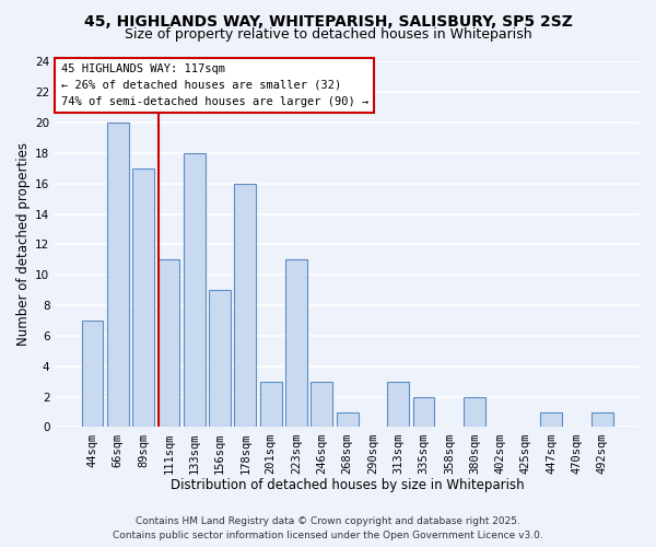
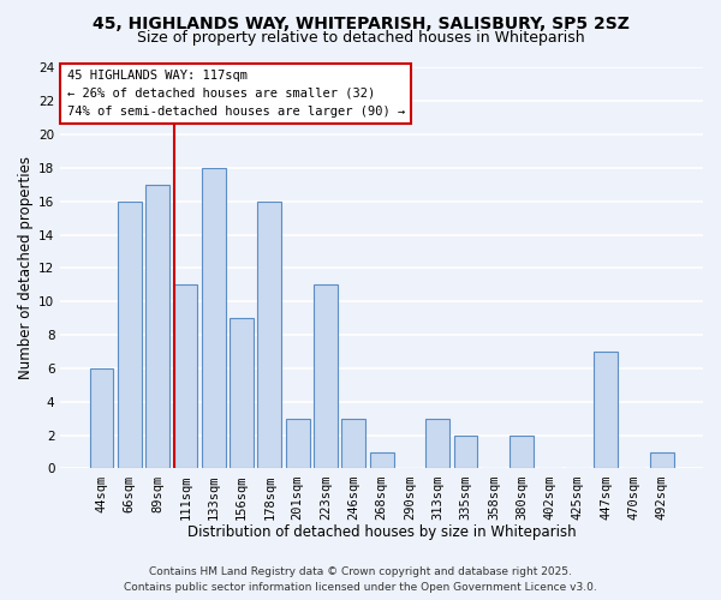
44sqm: 7 -> 6
66sqm: 20 -> 16
447sqm: 1 -> 7
